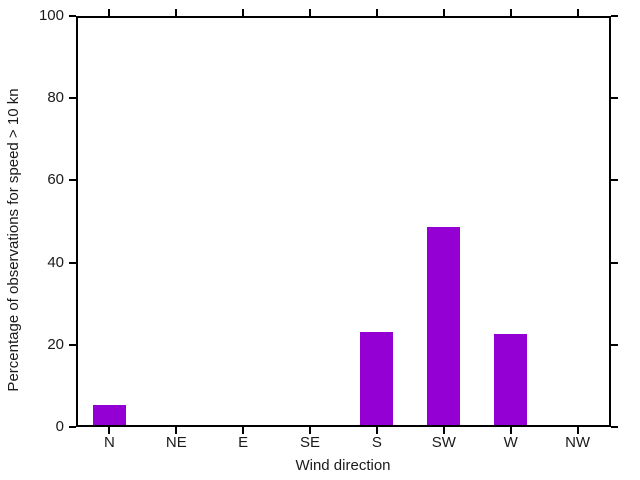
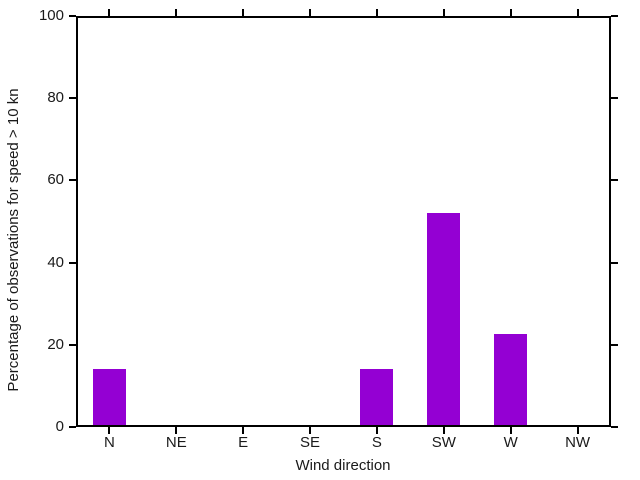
N: 5 -> 14
S: 23 -> 14
SW: 49 -> 52
